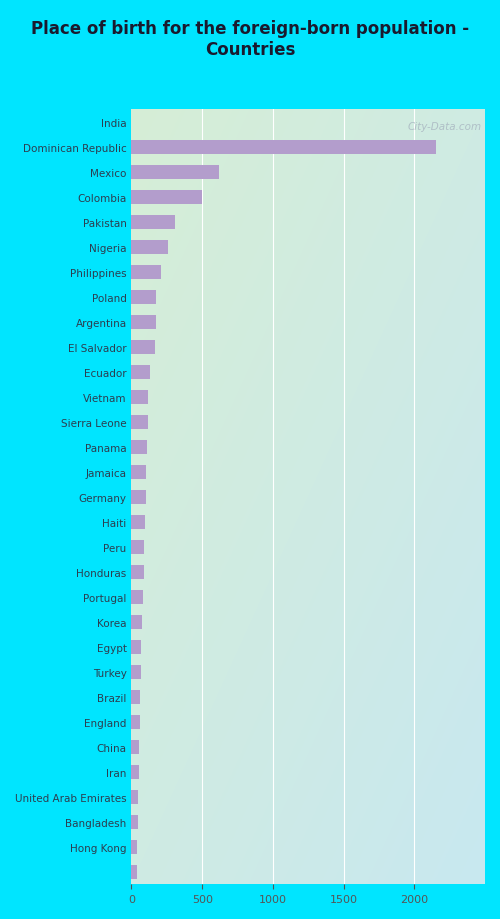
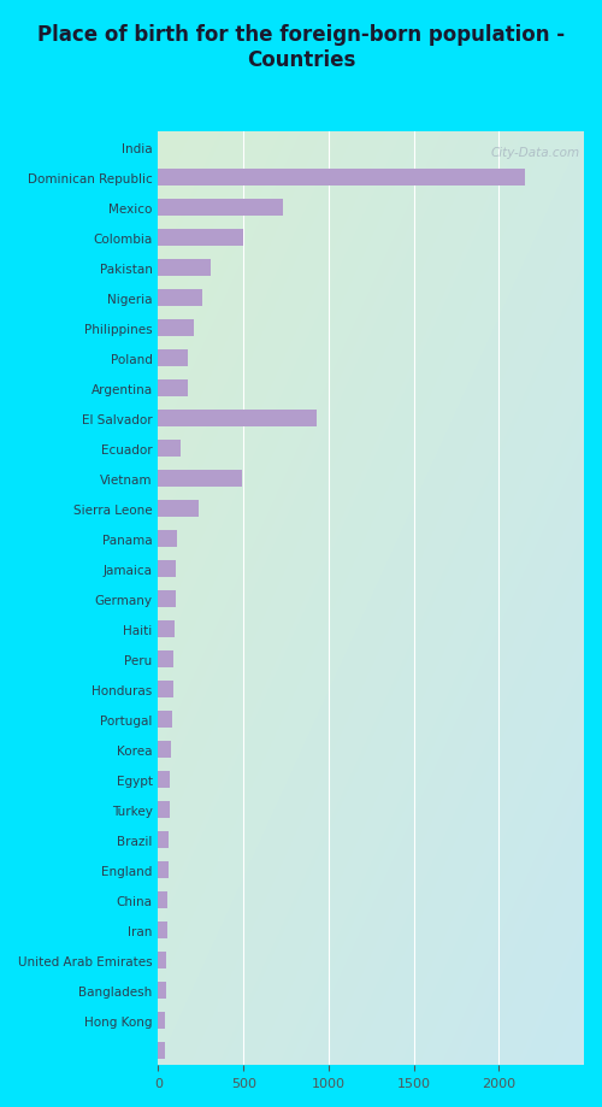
Mexico: 620 -> 730
El Salvador: 160 -> 930
Vietnam: 120 -> 490
Sierra Leone: 120 -> 240
